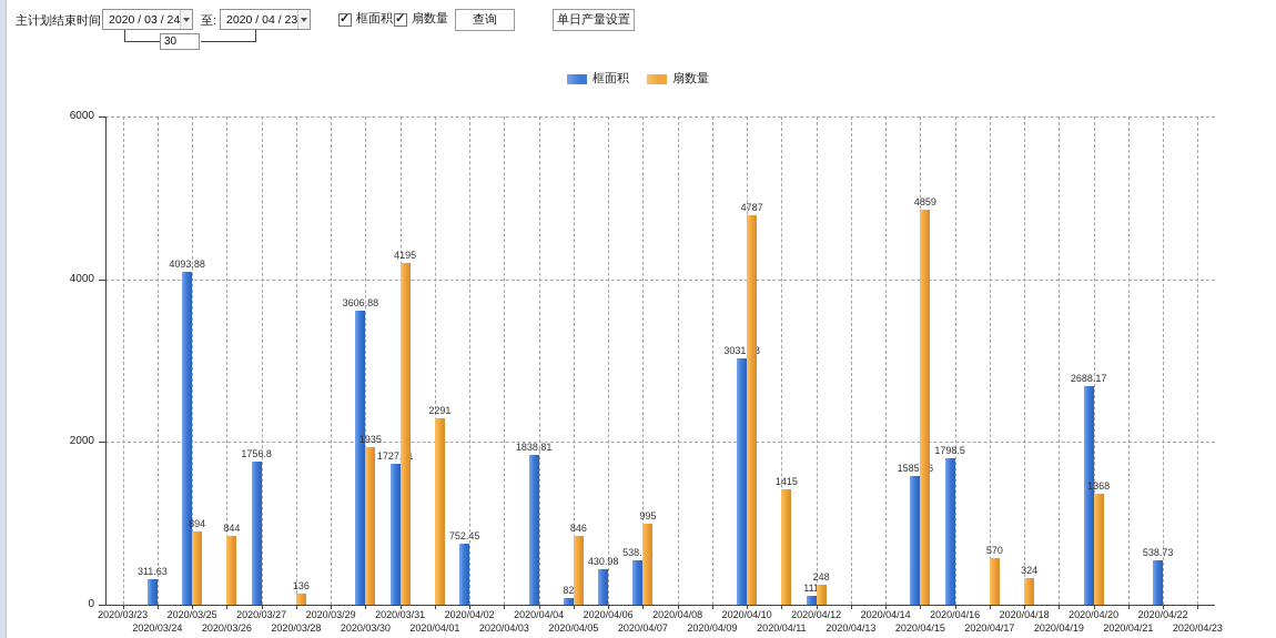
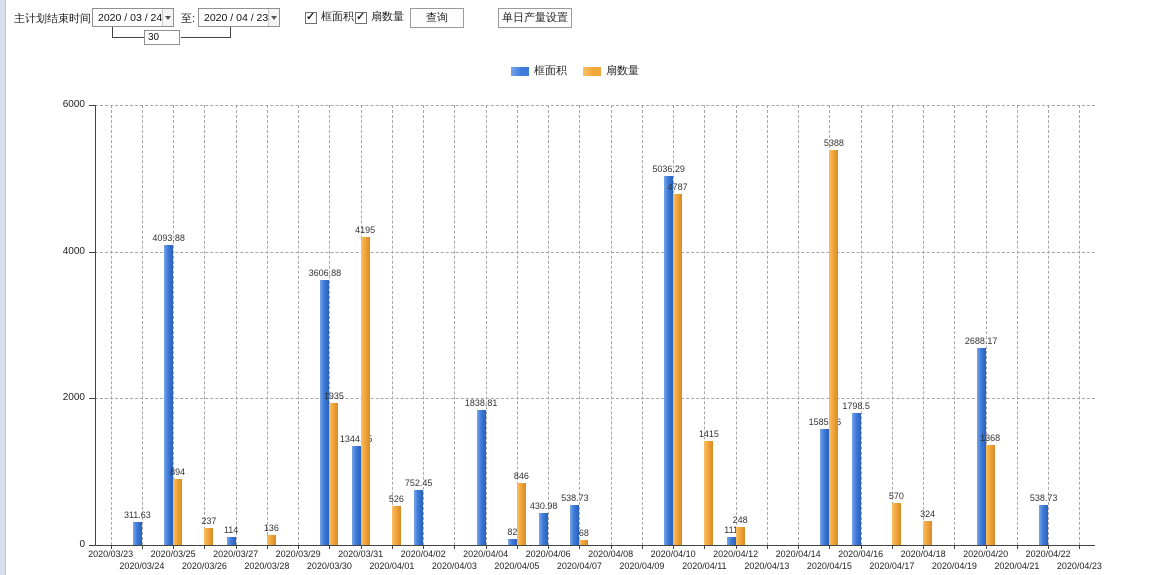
扇数量/2020/03/26: 844 -> 237
框面积/2020/03/27: 1756.8 -> 114
框面积/2020/03/31: 1727.51 -> 1344.95
扇数量/2020/04/01: 2291 -> 526
扇数量/2020/04/07: 995 -> 68
框面积/2020/04/10: 3031.28 -> 5036.29
扇数量/2020/04/15: 4859 -> 5388
